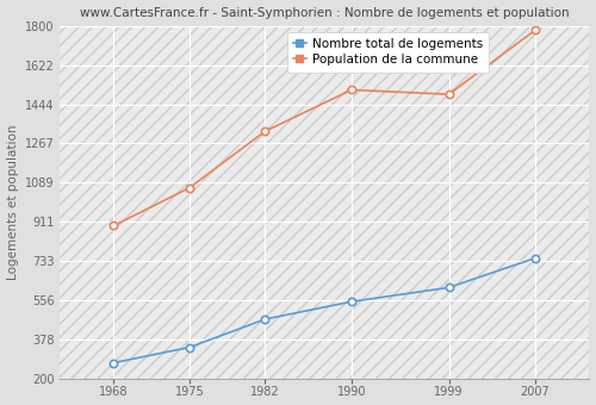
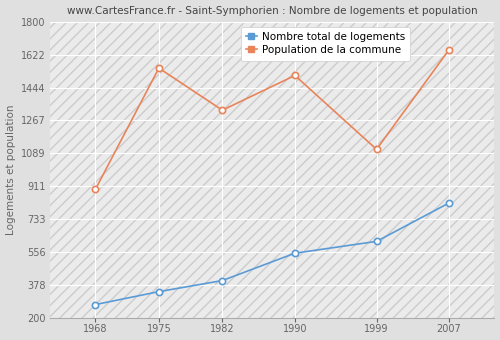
Population de la commune/1975: 1060 -> 1550
Nombre total de logements/1982: 470 -> 400
Population de la commune/1999: 1490 -> 1110
Nombre total de logements/2007: 750 -> 820
Population de la commune/2007: 1780 -> 1650
